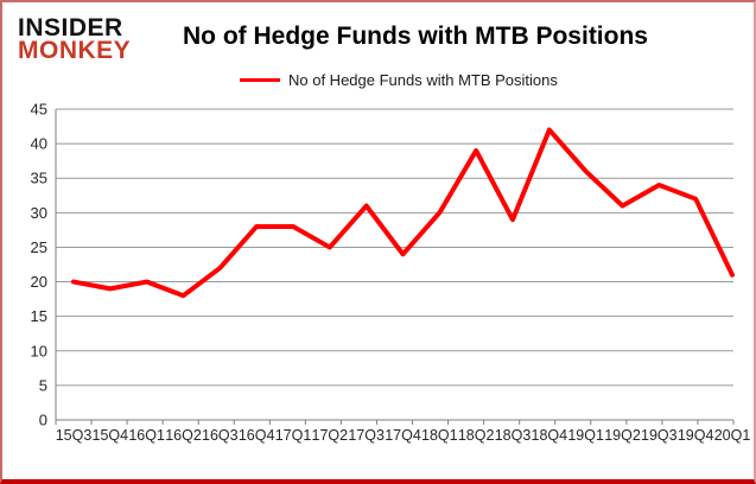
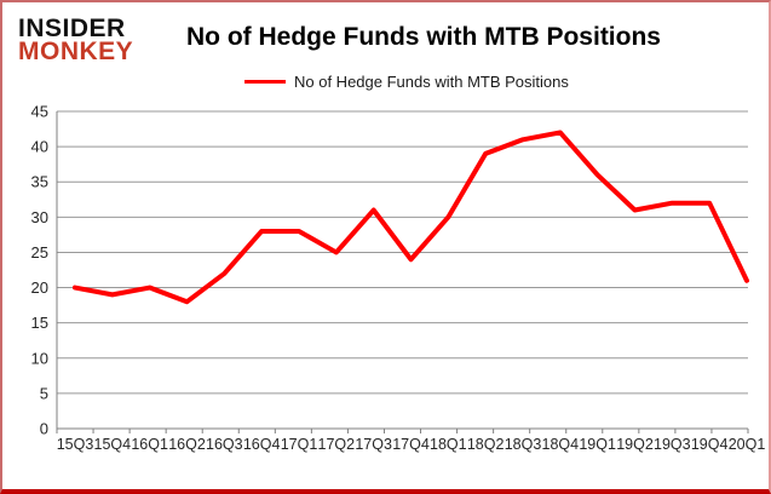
18Q3: 29 -> 41
19Q3: 34 -> 32
